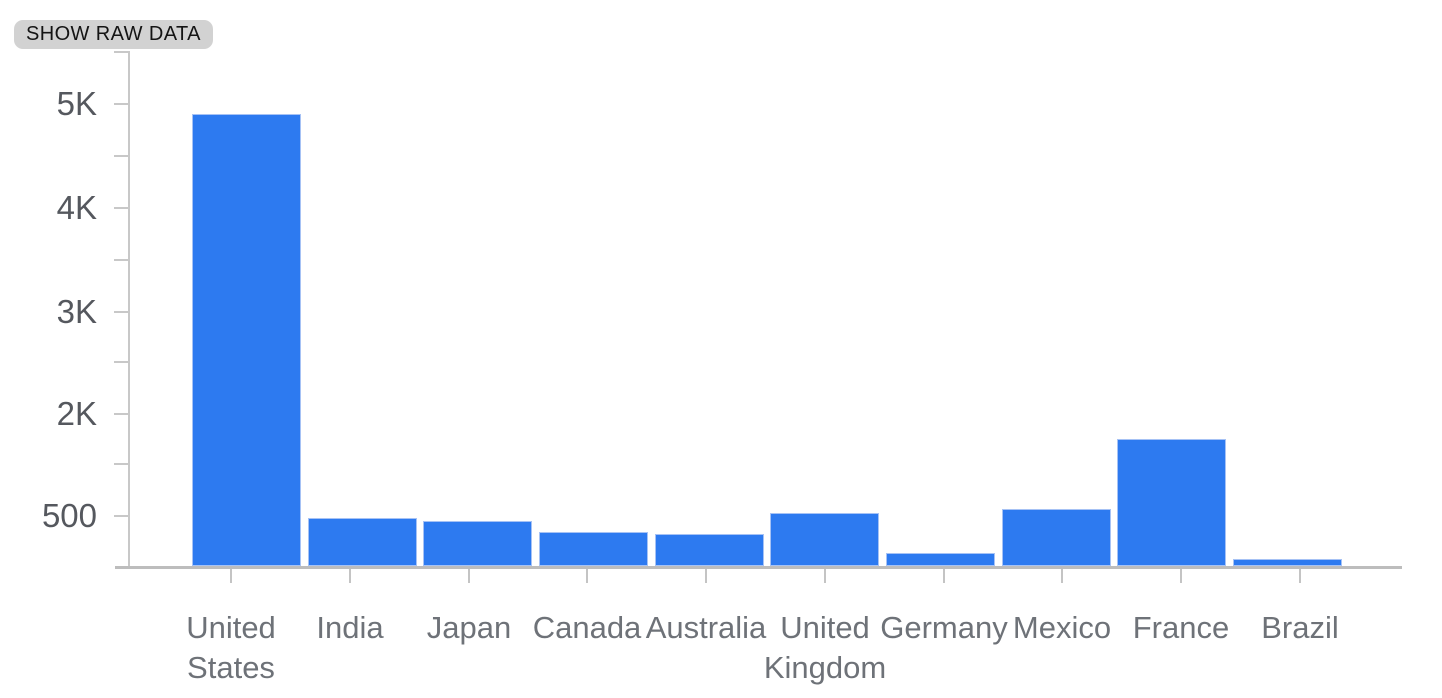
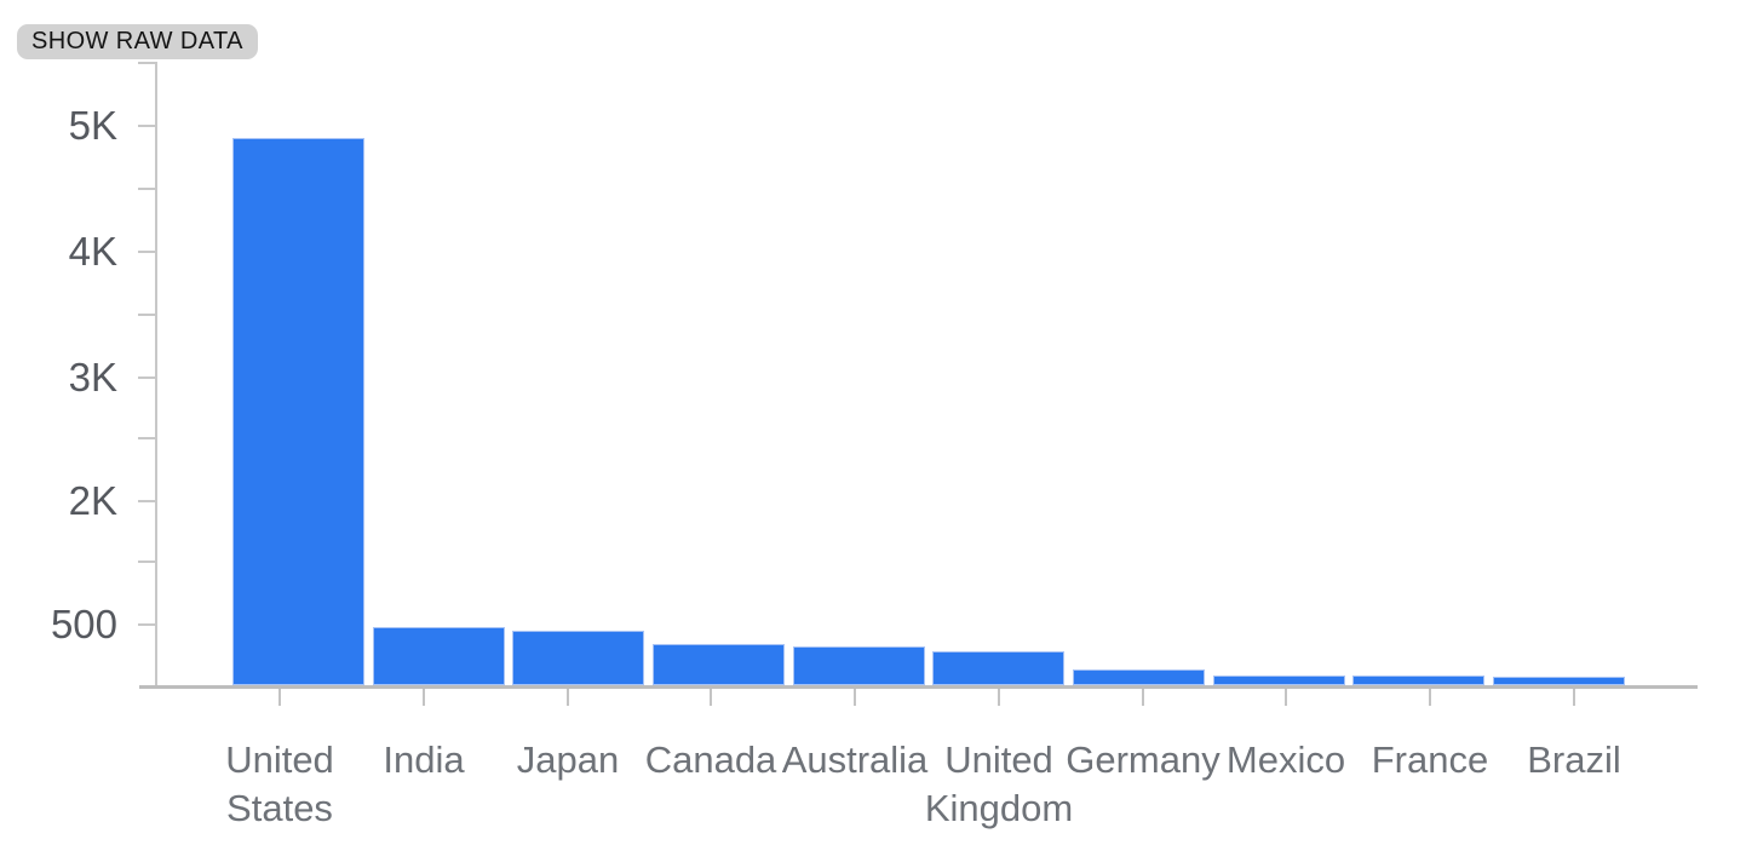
United Kingdom: 0.55K -> 0.28K
Mexico: 0.60K -> 0.08K
France: 1.63K -> 0.08K
